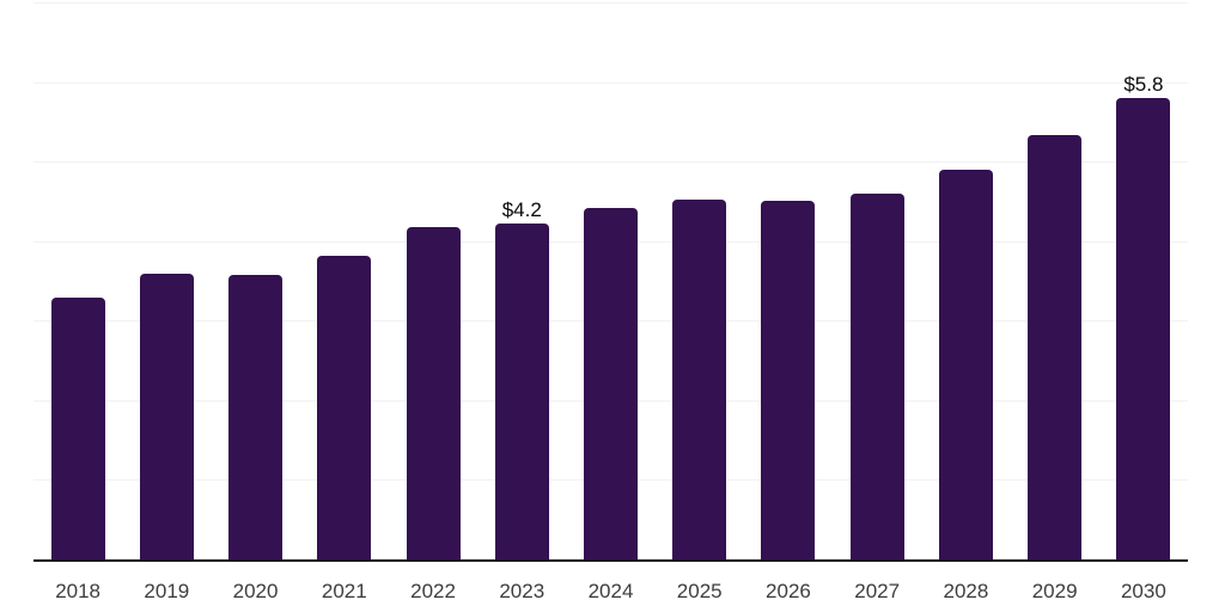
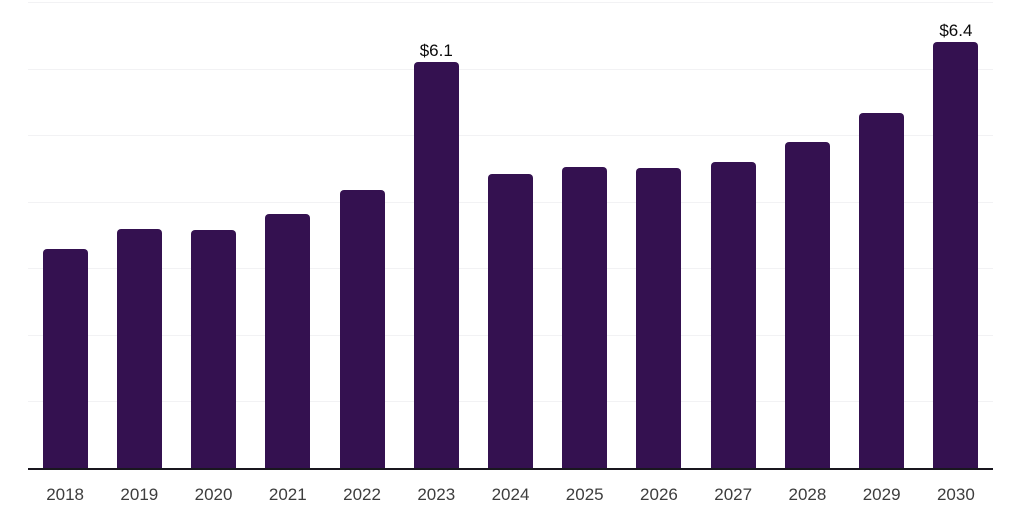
2023: $4.2 -> $6.1
2030: $5.8 -> $6.4
